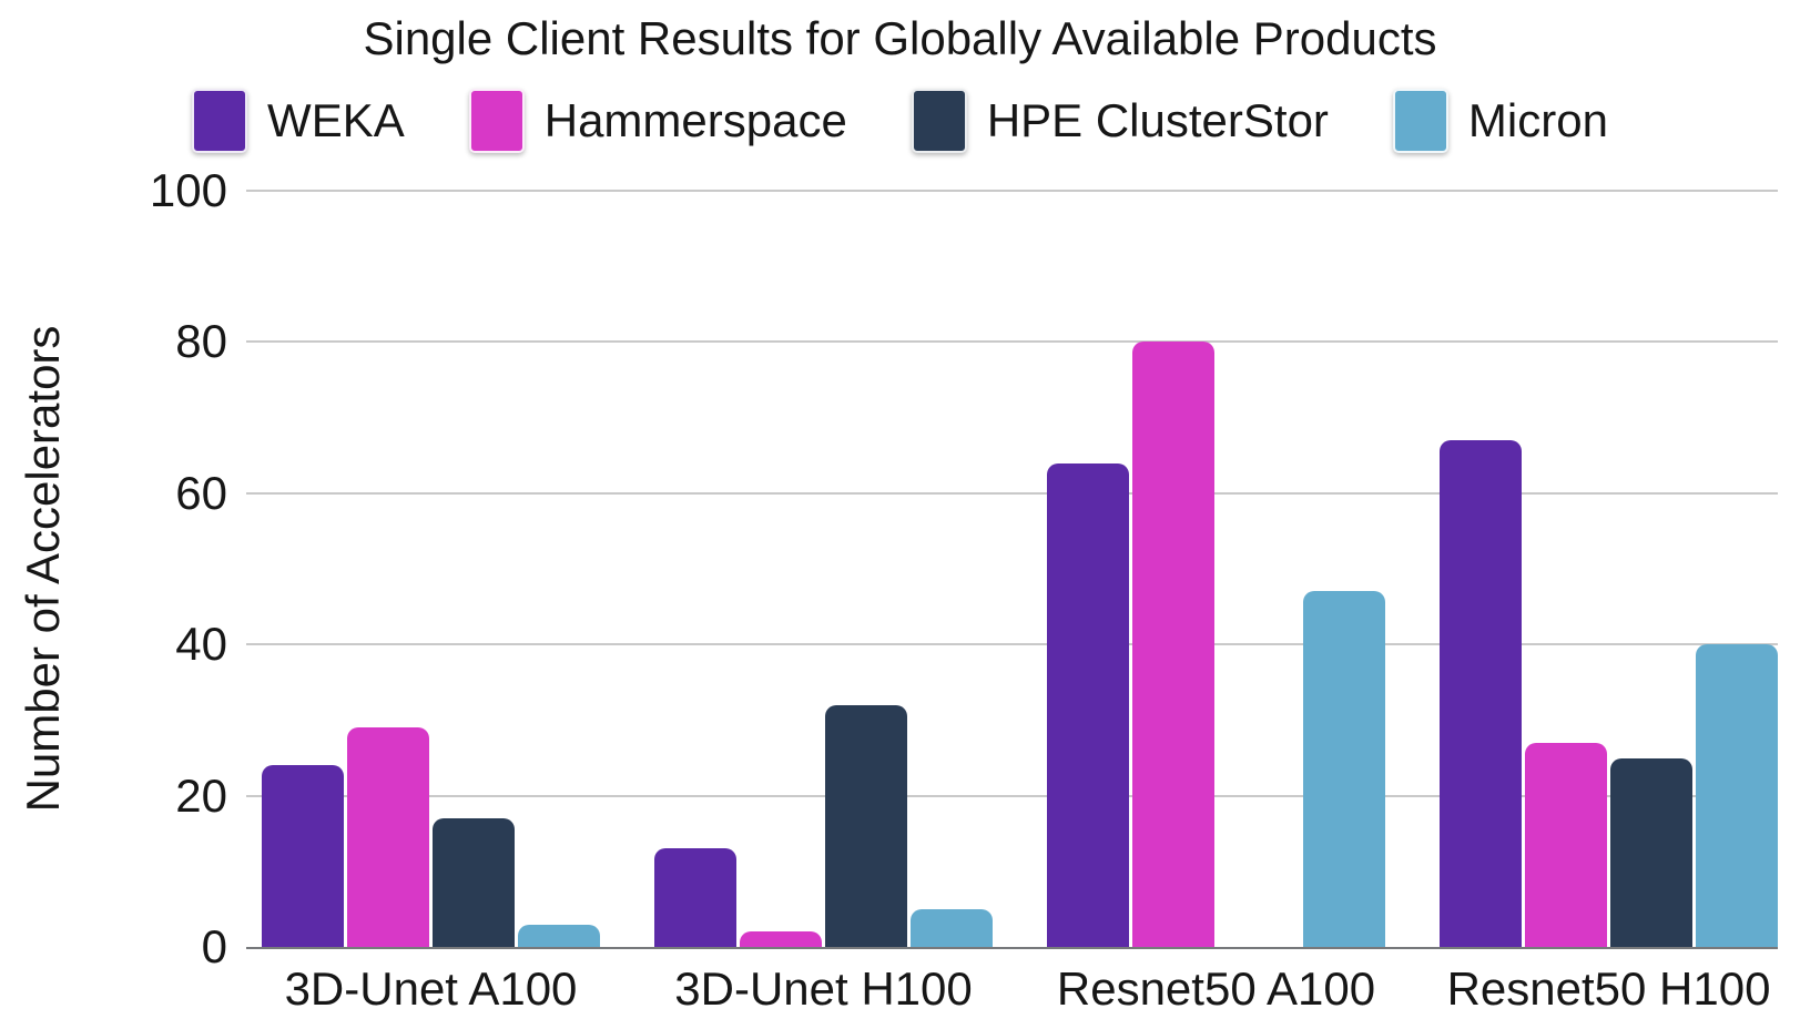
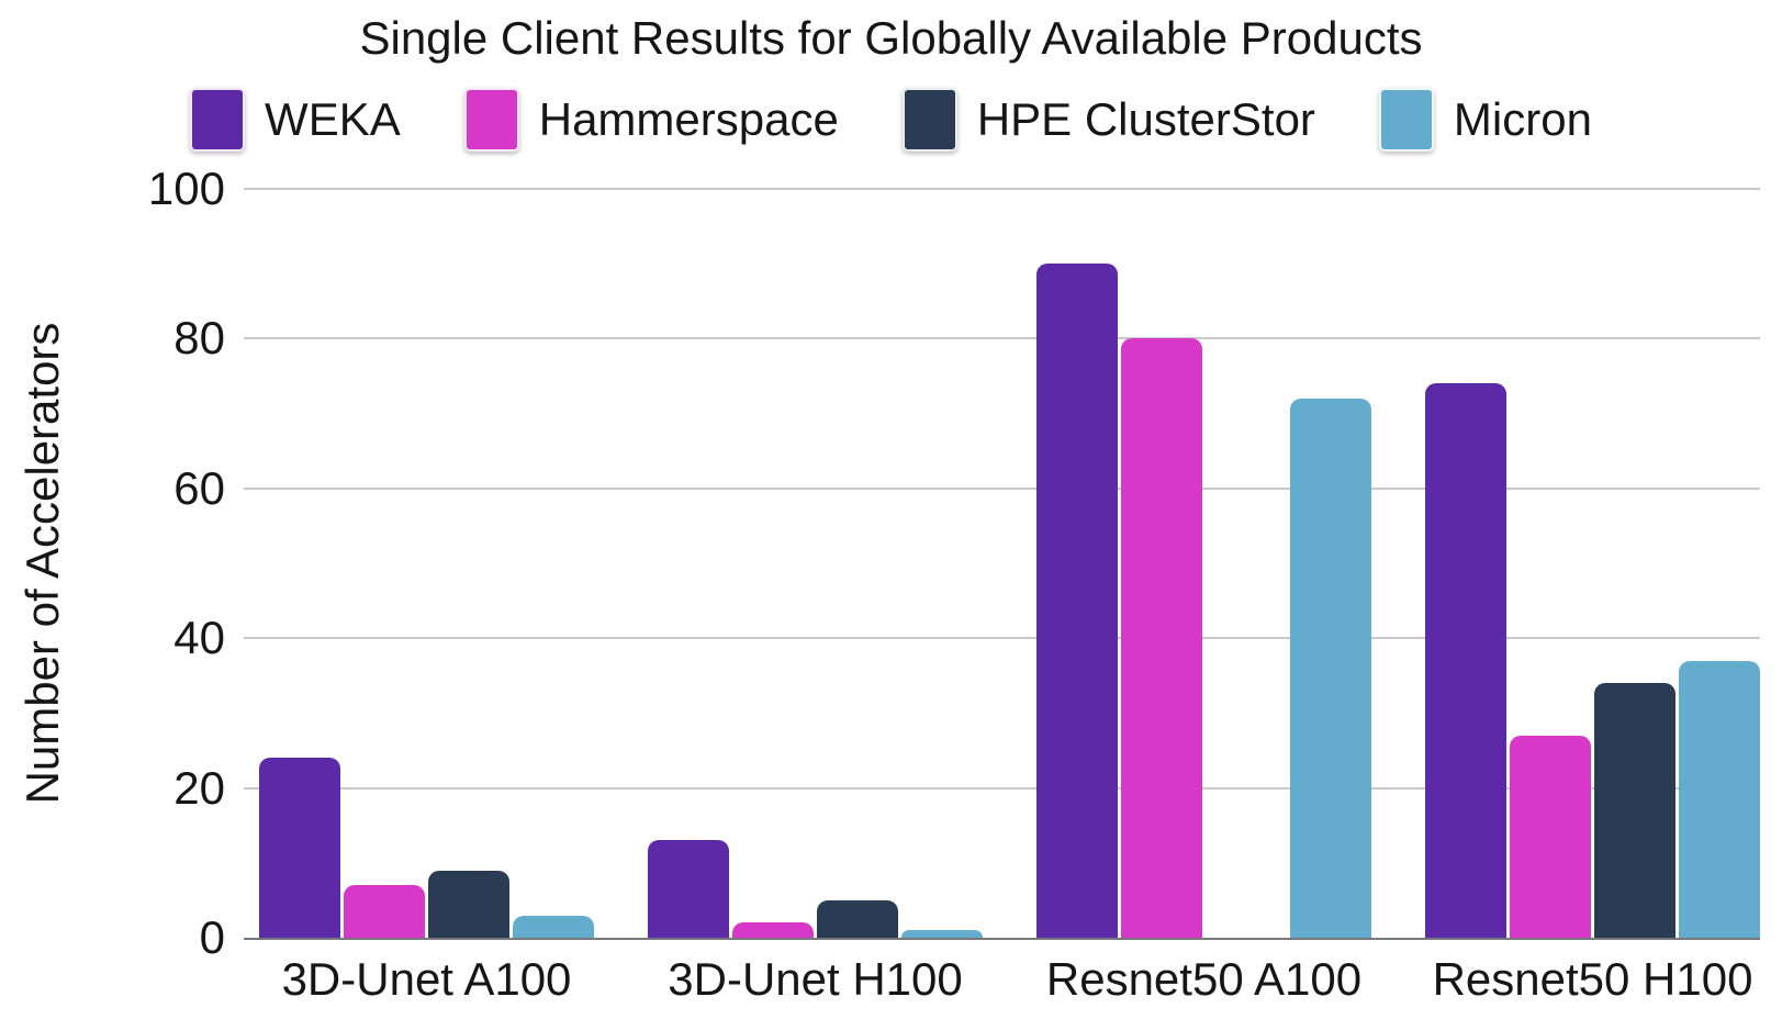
Hammerspace/3D-Unet A100: 29 -> 7
HPE ClusterStor/3D-Unet A100: 17 -> 9
HPE ClusterStor/3D-Unet H100: 32 -> 5
Micron/3D-Unet H100: 5 -> 1
WEKA/Resnet50 A100: 64 -> 90
Micron/Resnet50 A100: 47 -> 72
WEKA/Resnet50 H100: 67 -> 74
HPE ClusterStor/Resnet50 H100: 25 -> 34
Micron/Resnet50 H100: 40 -> 37
